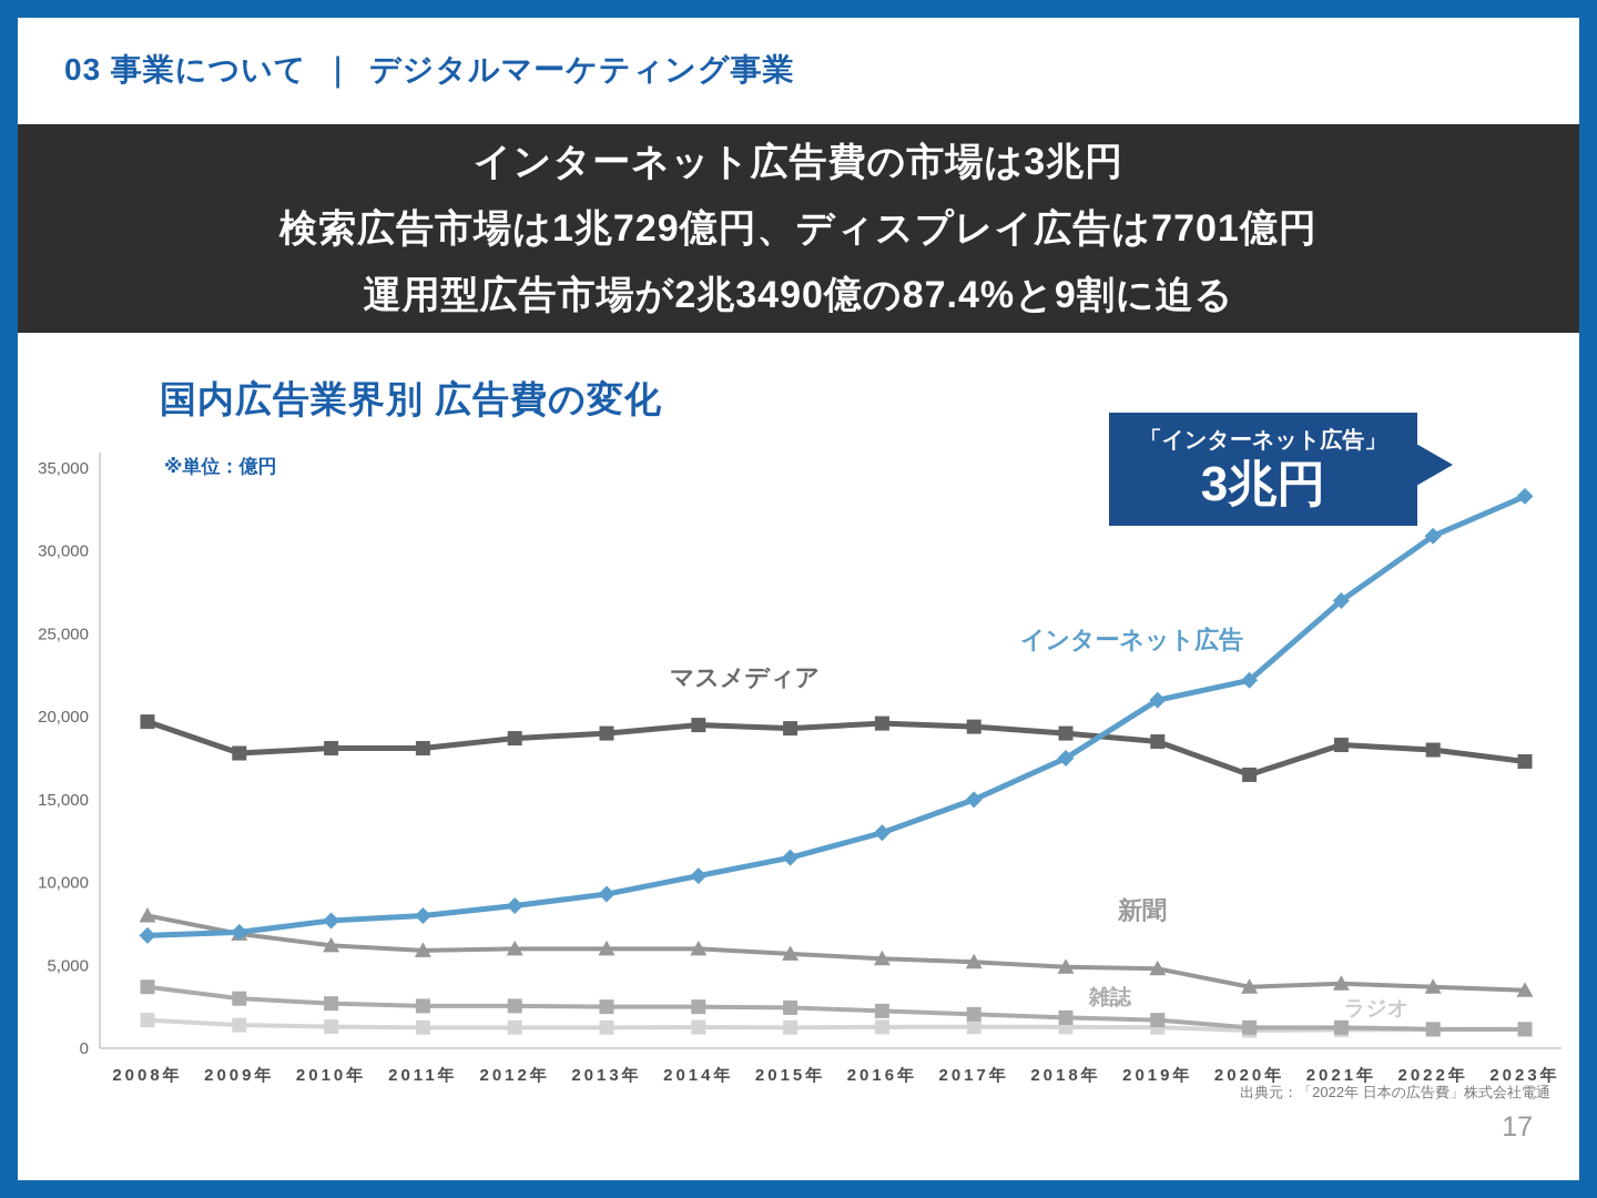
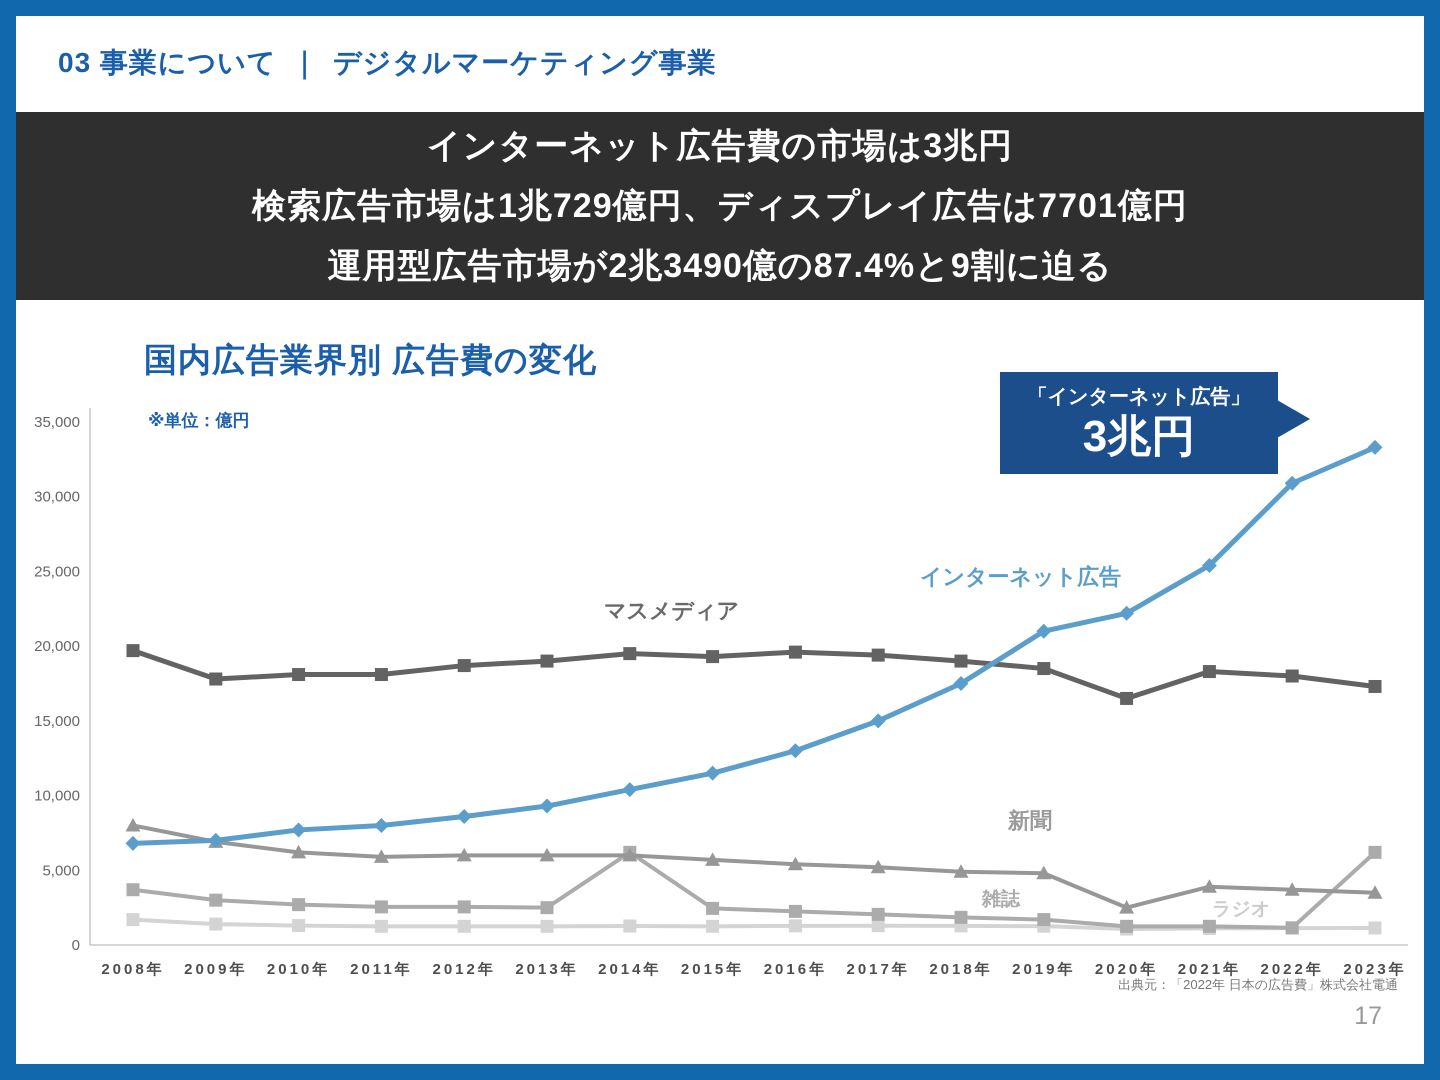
雑誌/2014年: 2500 -> 6200
新聞/2020年: 3700 -> 2500
インターネット広告/2021年: 27000 -> 25400
雑誌/2023年: 1200 -> 6200
